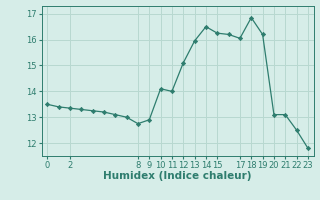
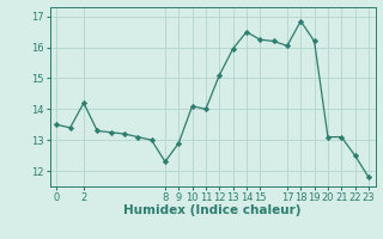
2: 13.35 -> 14.20
8: 12.75 -> 12.30
